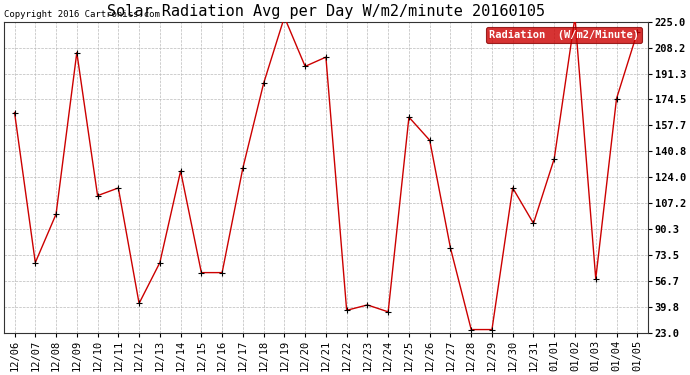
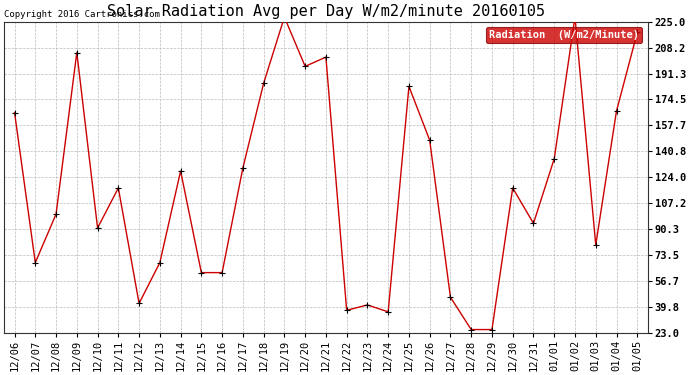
12/10: 112 -> 91
12/25: 163 -> 183
12/27: 78 -> 46
01/03: 58 -> 80
01/04: 175 -> 167
